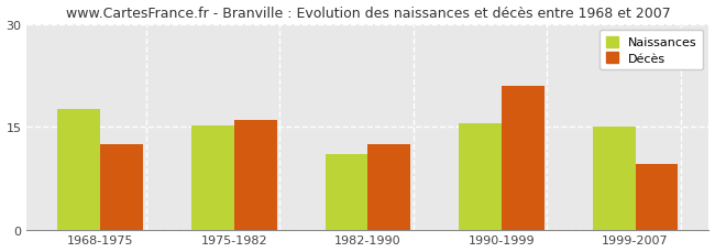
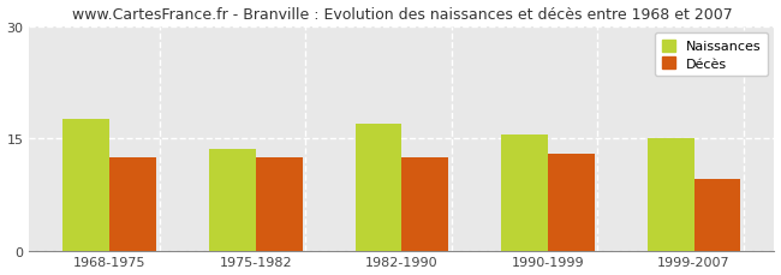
Naissances/1975-1982: 15.2 -> 13.5
Décès/1975-1982: 16.0 -> 12.5
Naissances/1982-1990: 11.0 -> 17.0
Décès/1990-1999: 21.0 -> 13.0
